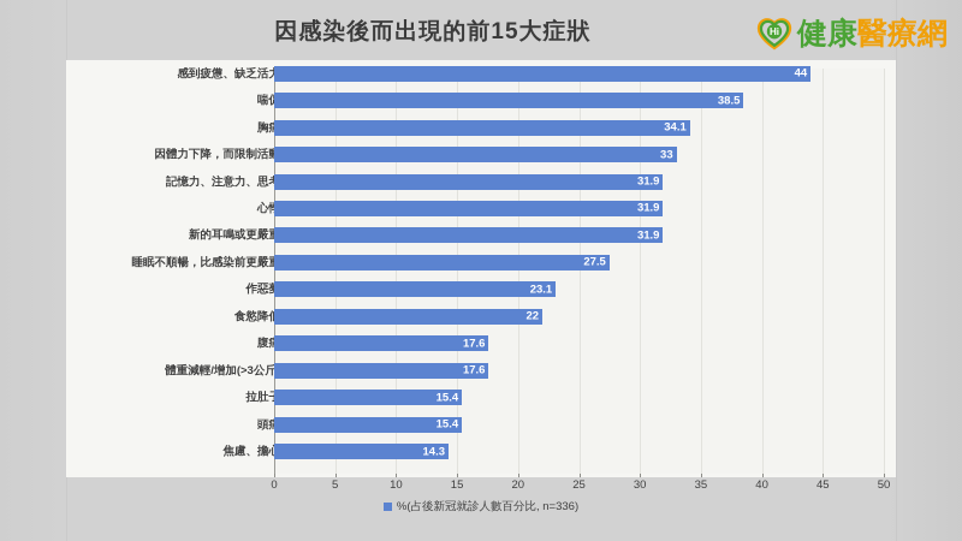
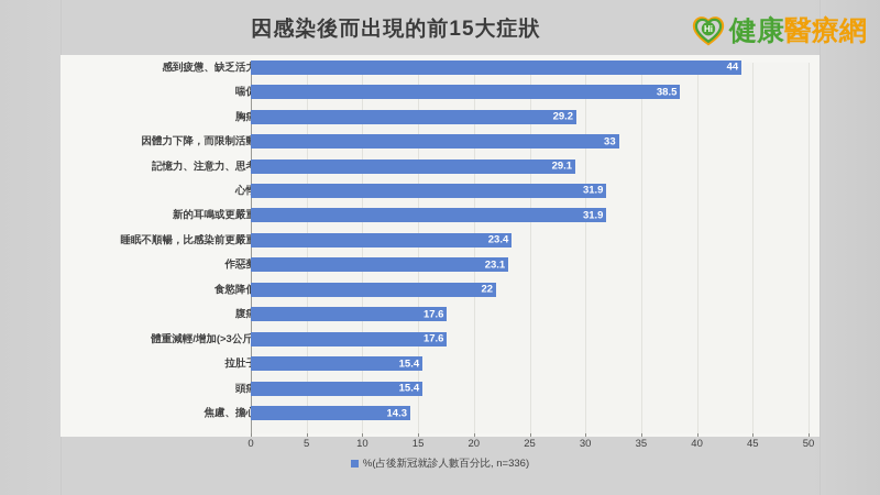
胸痛: 34.1 -> 29.2
記憶力、注意力、思考: 31.9 -> 29.1
睡眠不順暢，比感染前更嚴重: 27.5 -> 23.4
